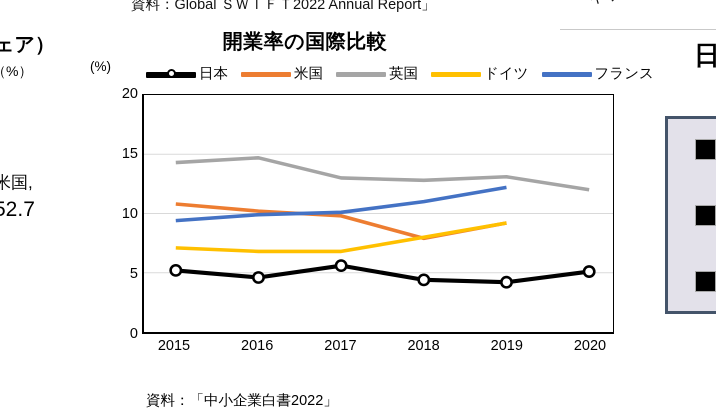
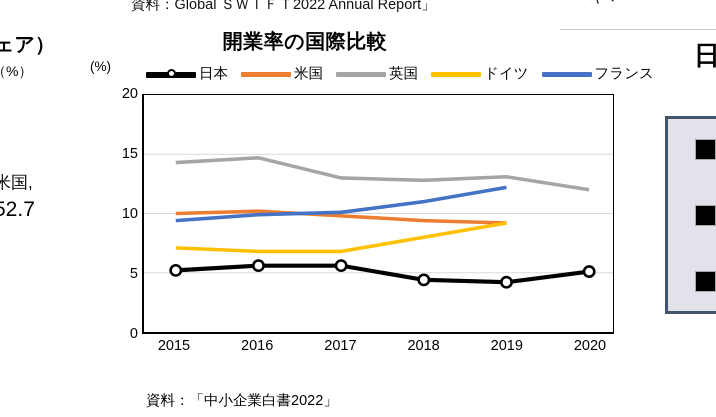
米国/2015: 10.8 -> 10.0
日本/2016: 4.6 -> 5.6
米国/2018: 7.9 -> 9.4
